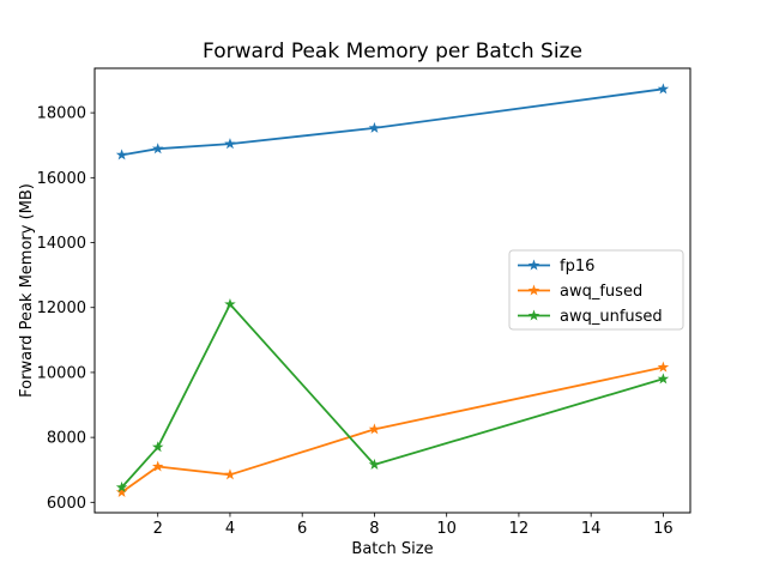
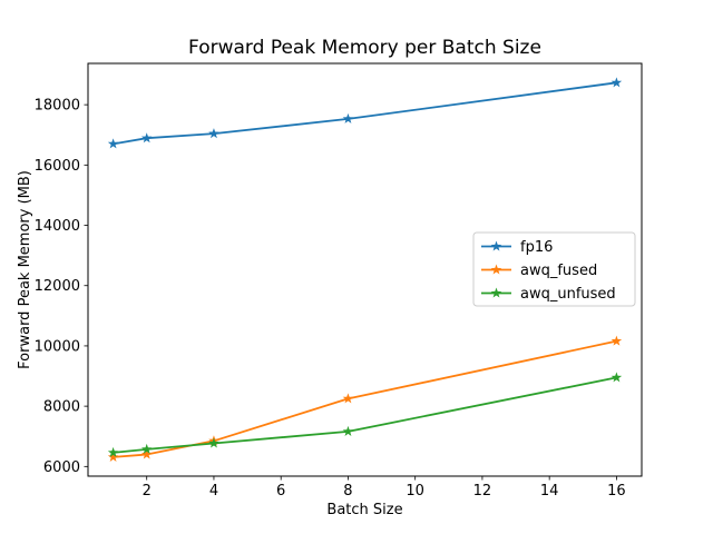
awq_fused/2: 7100 -> 6400
awq_unfused/2: 7700 -> 6600
awq_unfused/4: 12100 -> 6800
awq_unfused/16: 9800 -> 9000
